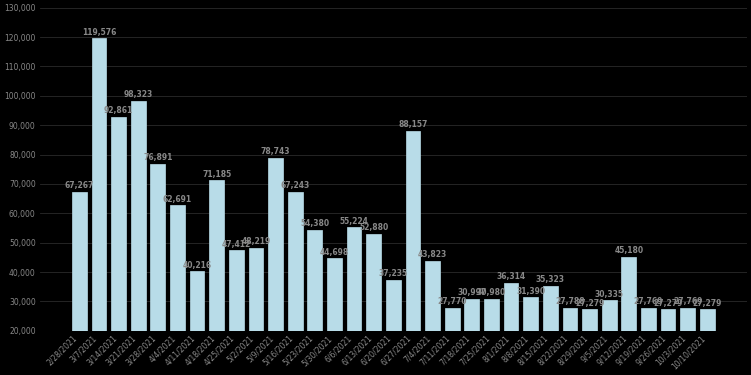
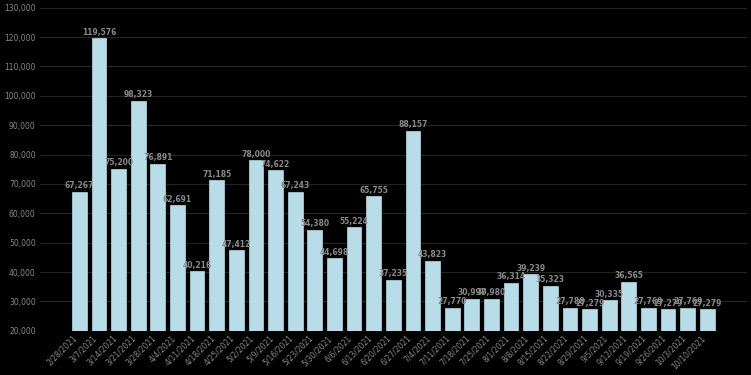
3/14/2021: 92,861 -> 75,200
5/2/2021: 48,200 -> 78,000
5/9/2021: 78,743 -> 74,622
6/13/2021: 52,880 -> 65,755
8/8/2021: 31,390 -> 39,239
9/12/2021: 45,180 -> 36,565
